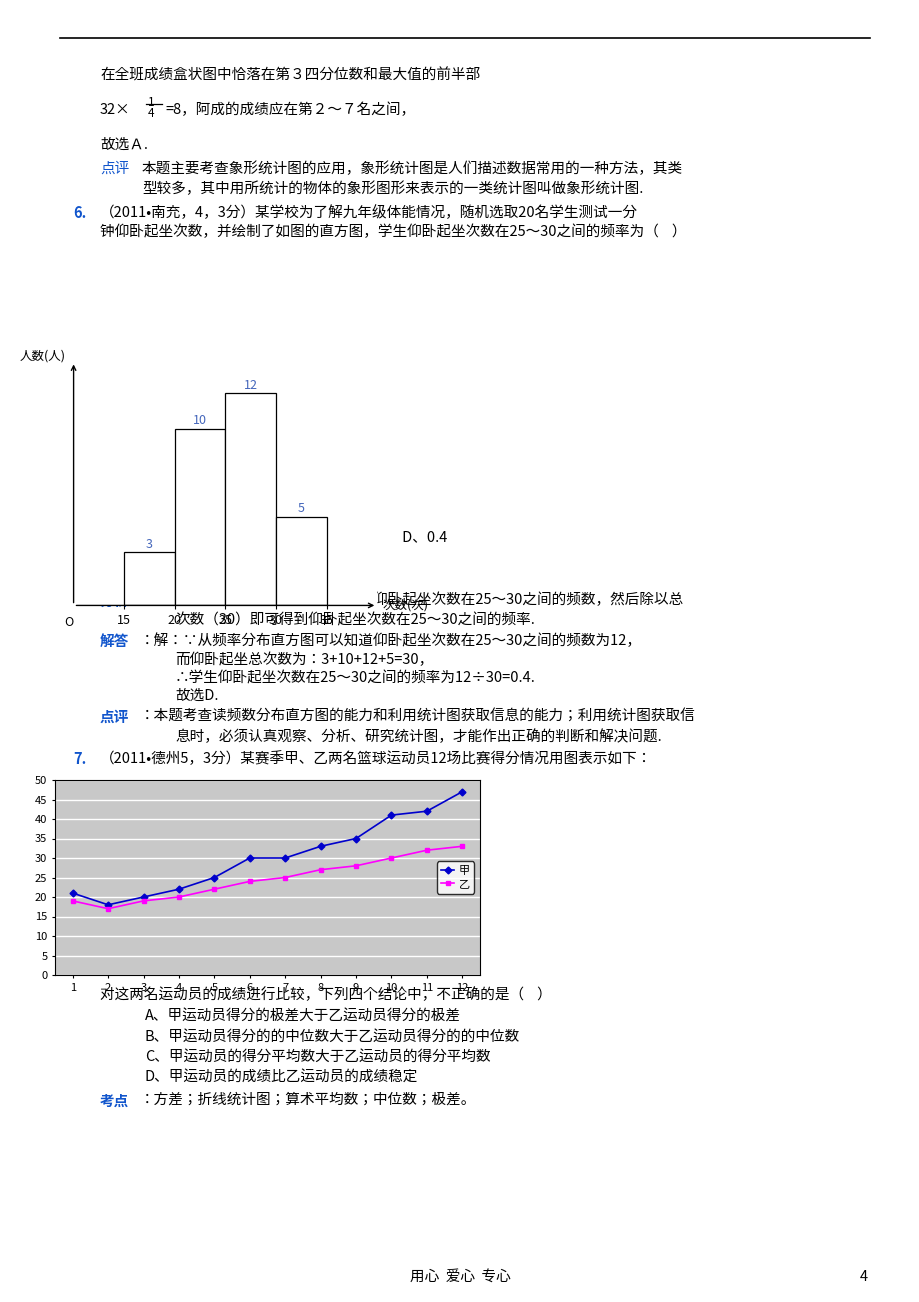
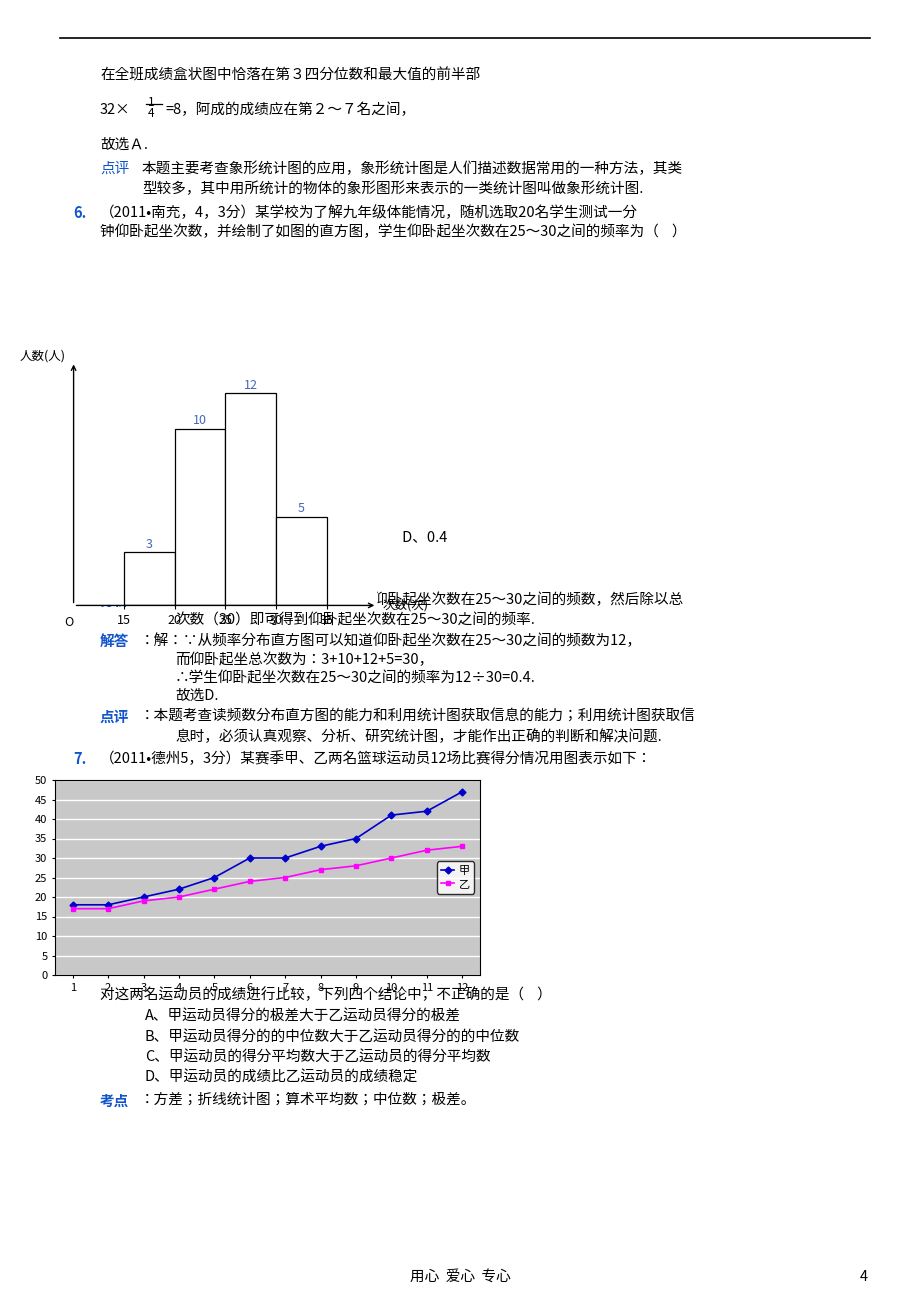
甲/1: 21 -> 18
乙/1: 19 -> 17
